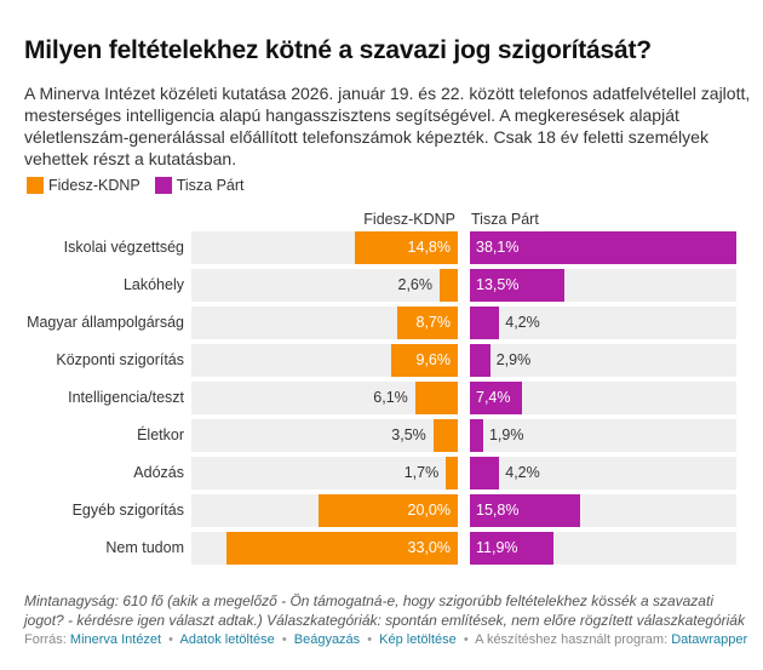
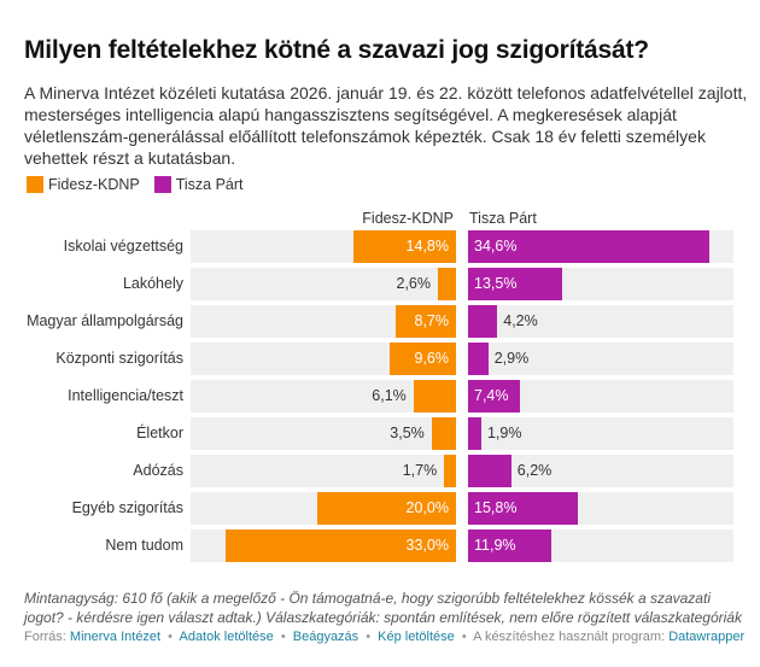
Tisza Párt/Iskolai végzettség: 38,1% -> 34,6%
Tisza Párt/Adózás: 4,2% -> 6,2%
